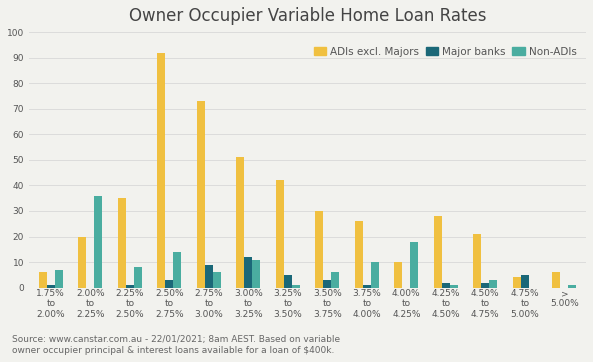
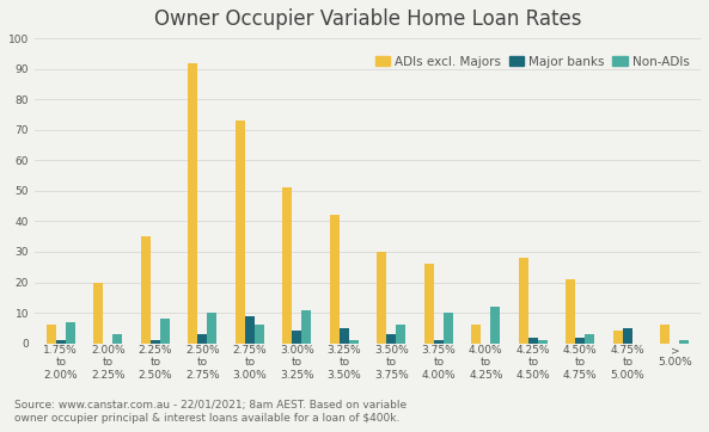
Non-ADIs/2.00% to 2.25%: 36 -> 3
Non-ADIs/2.50% to 2.75%: 14 -> 10
Major banks/3.00% to 3.25%: 12 -> 4
ADIs excl. Majors/4.00% to 4.25%: 10 -> 6
Non-ADIs/4.00% to 4.25%: 18 -> 12
